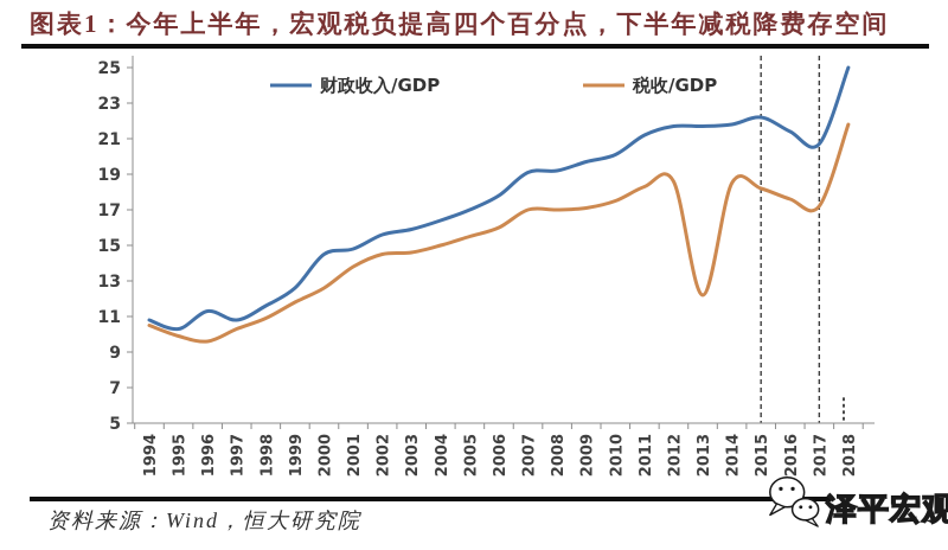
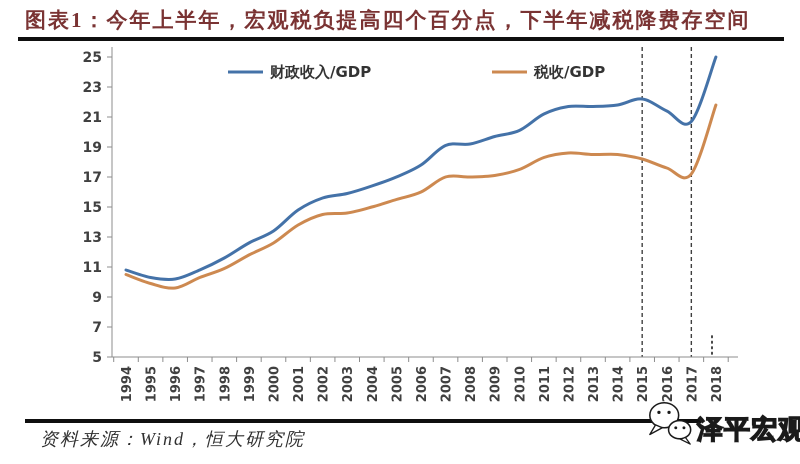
财政收入/GDP/1996: 11.3 -> 10.2
财政收入/GDP/2000: 14.5 -> 13.4
税收/GDP/2013: 12.2 -> 18.5
